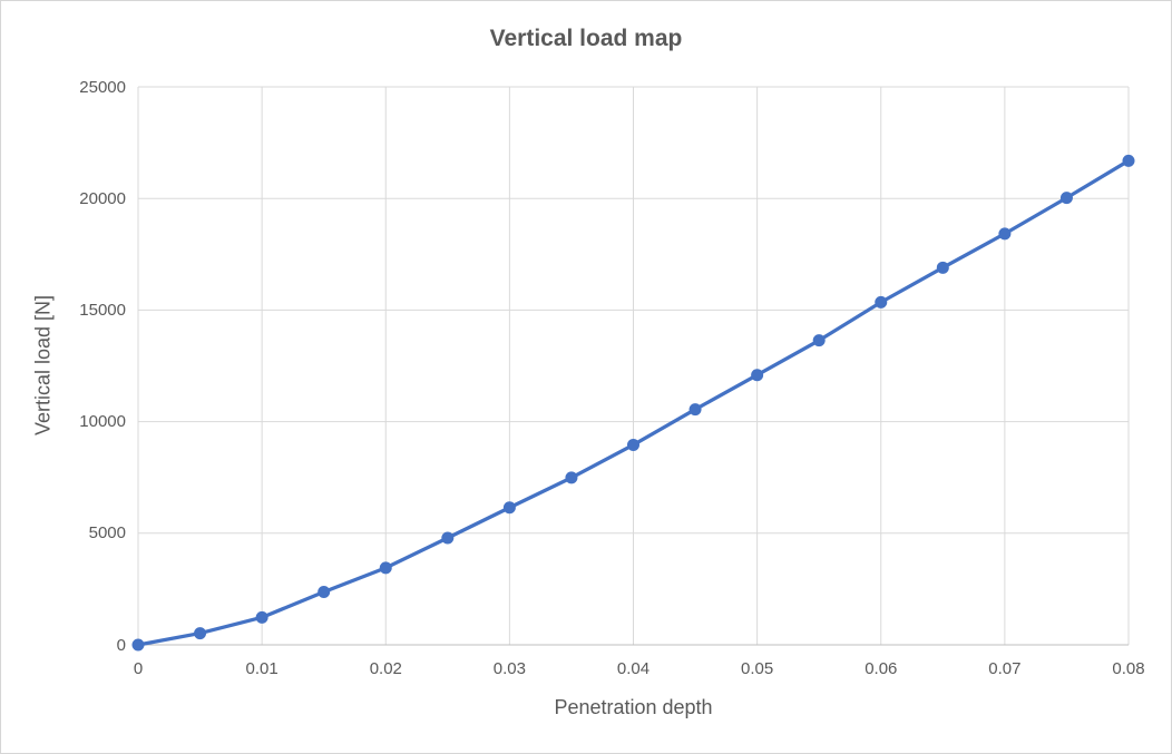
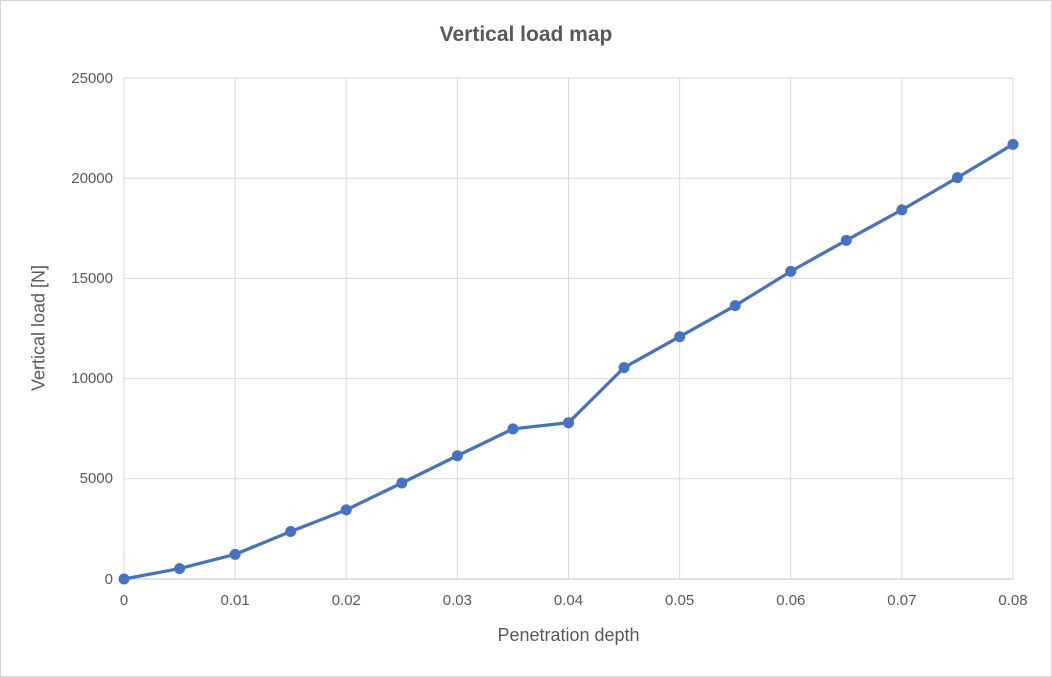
0.04: 9000 -> 7800
